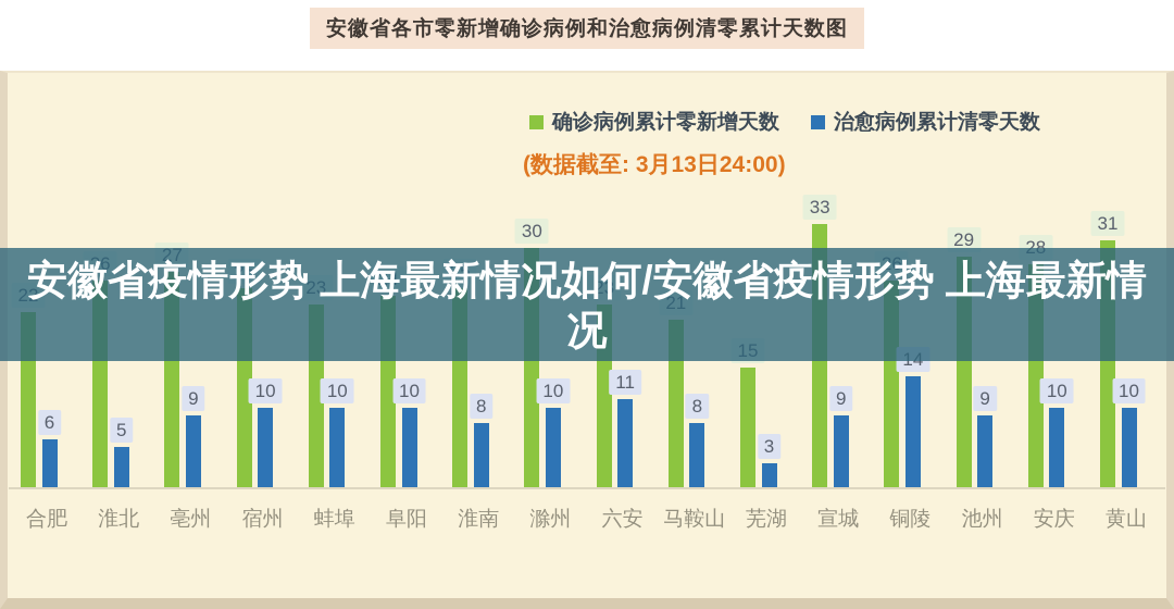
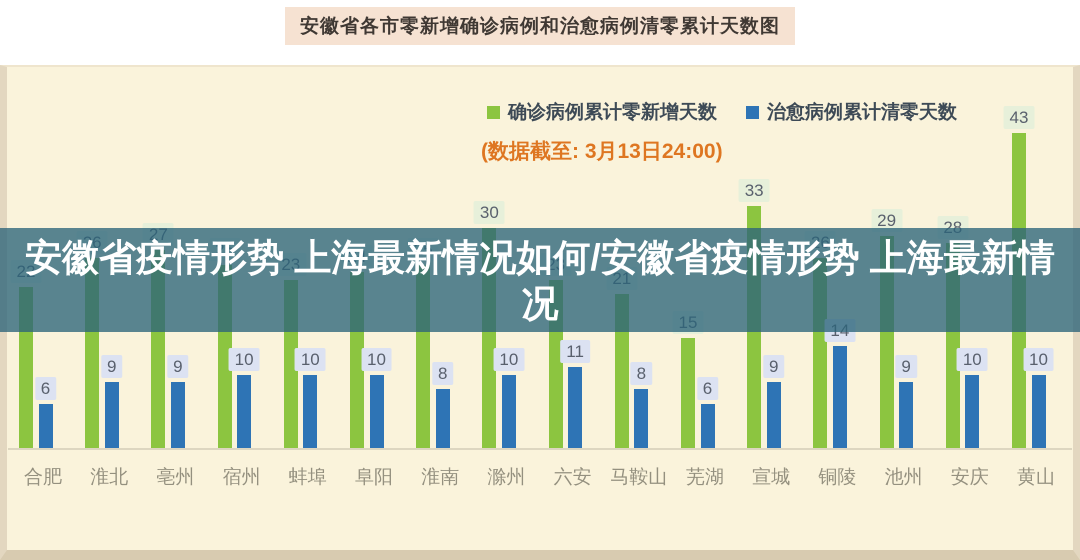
治愈病例累计清零天数/淮北: 5 -> 9
治愈病例累计清零天数/芜湖: 3 -> 6
确诊病例累计零新增天数/黄山: 31 -> 43
